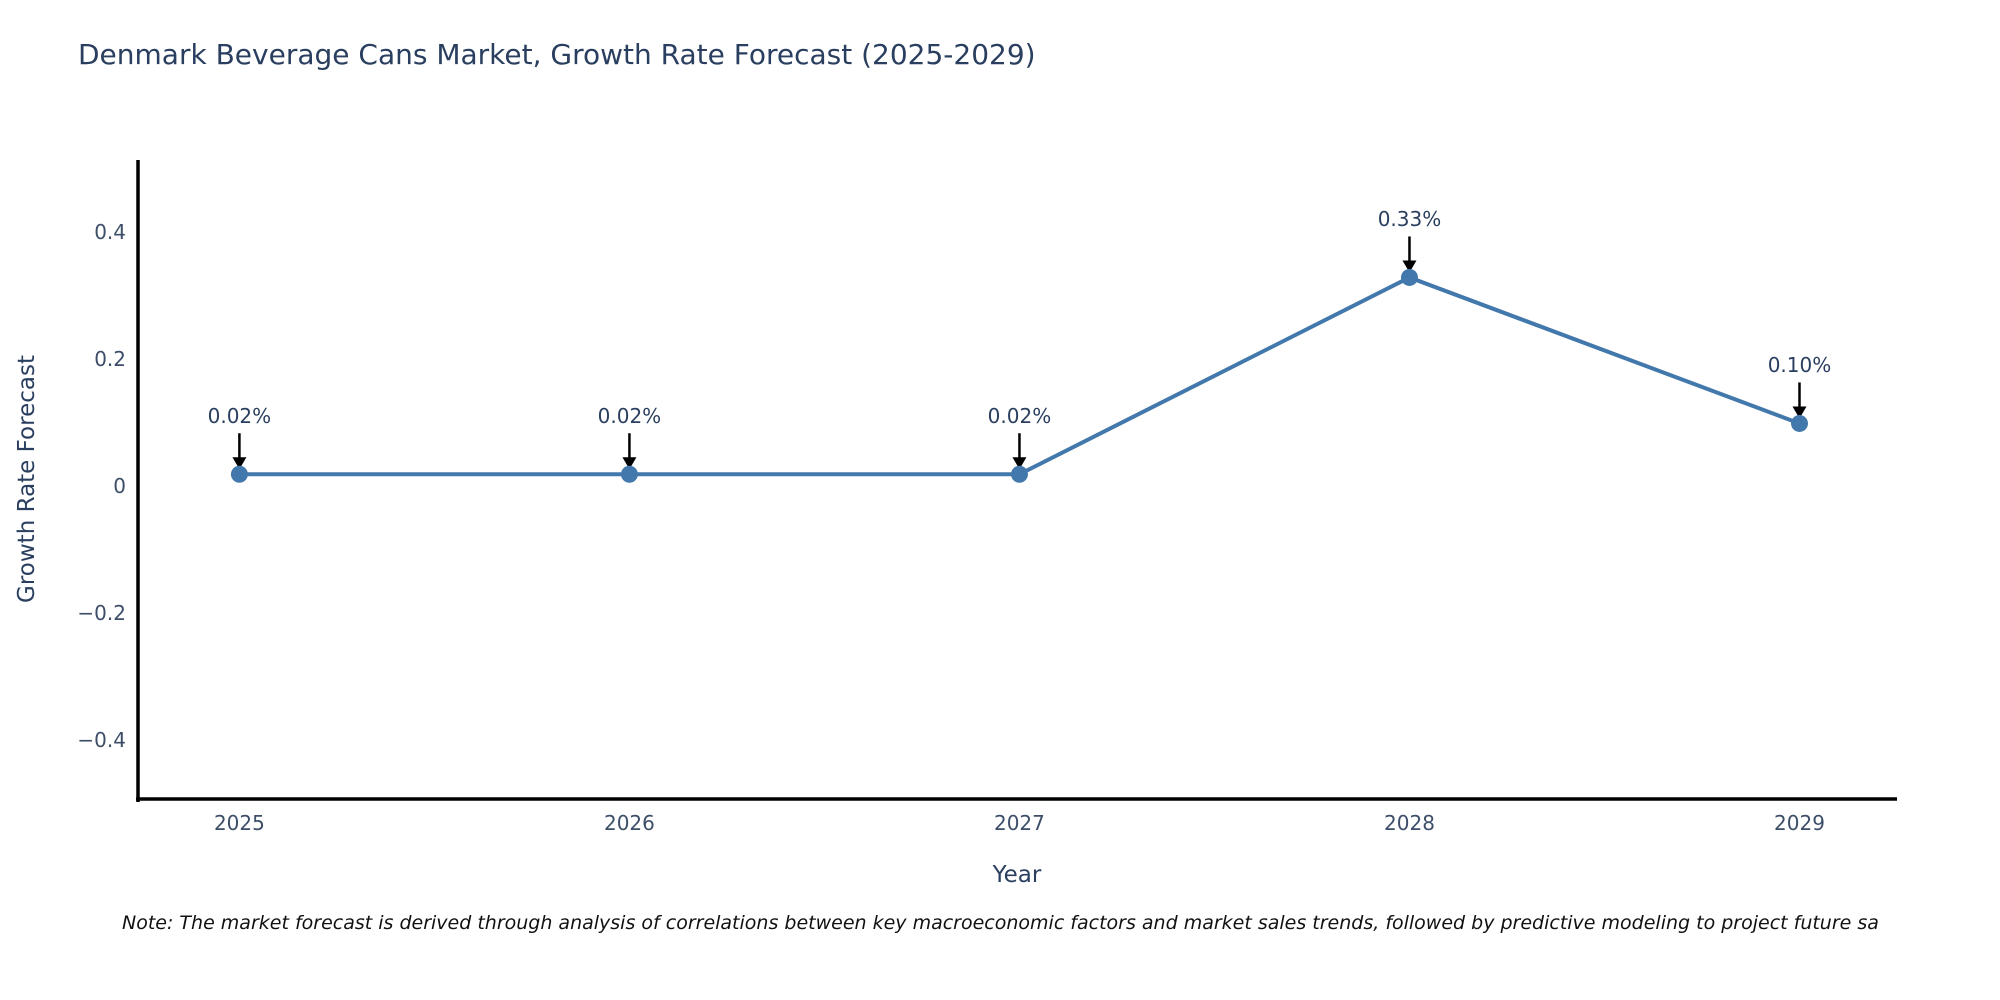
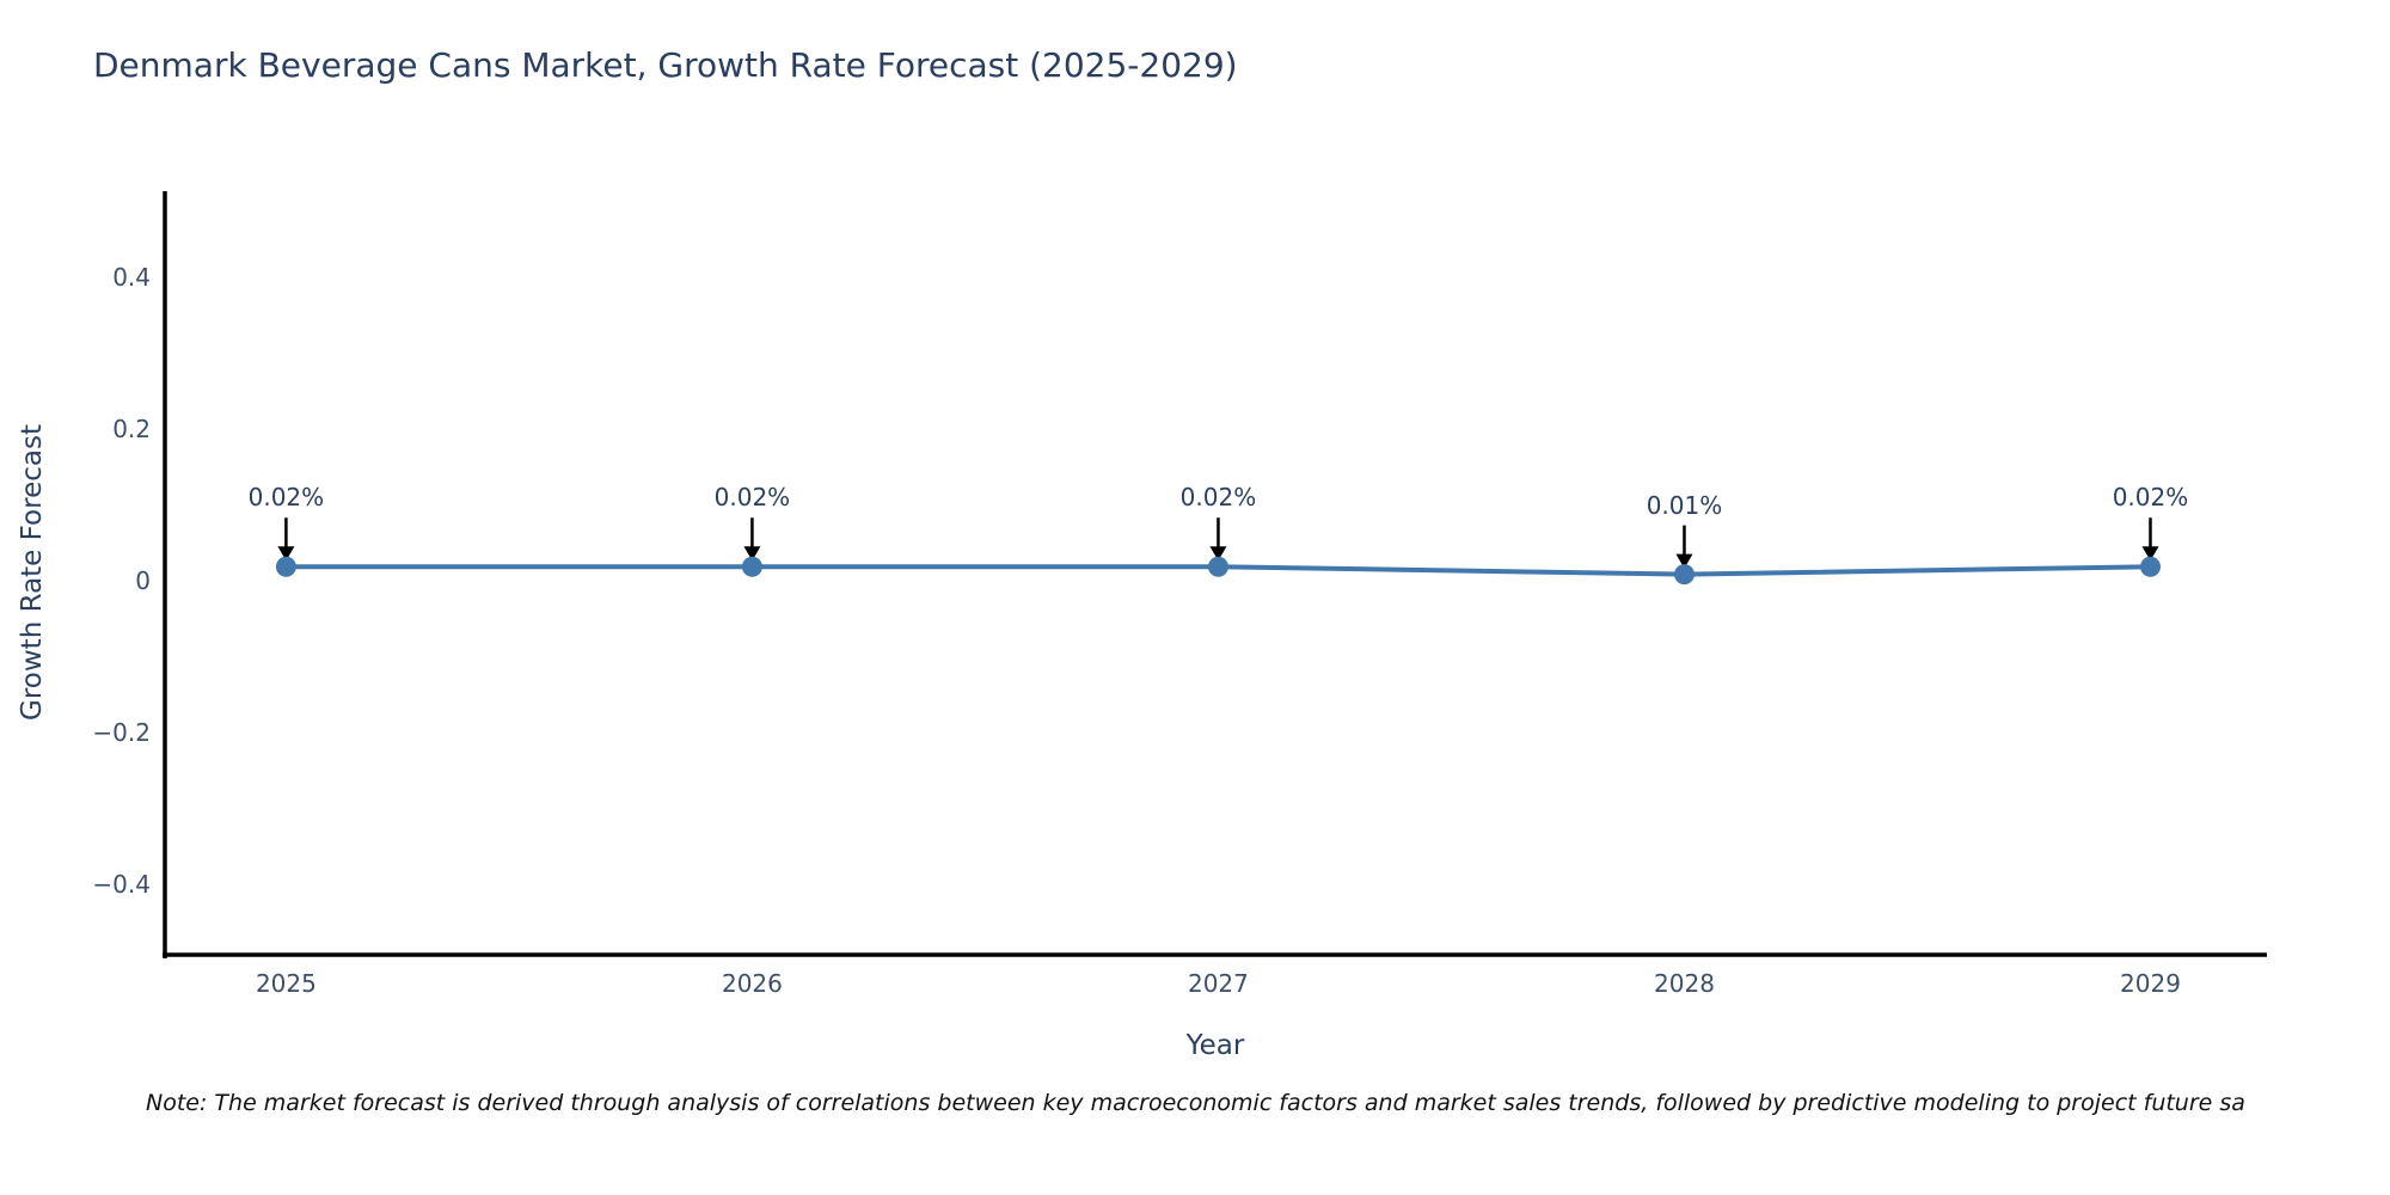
2028: 0.33% -> 0.01%
2029: 0.10% -> 0.02%
